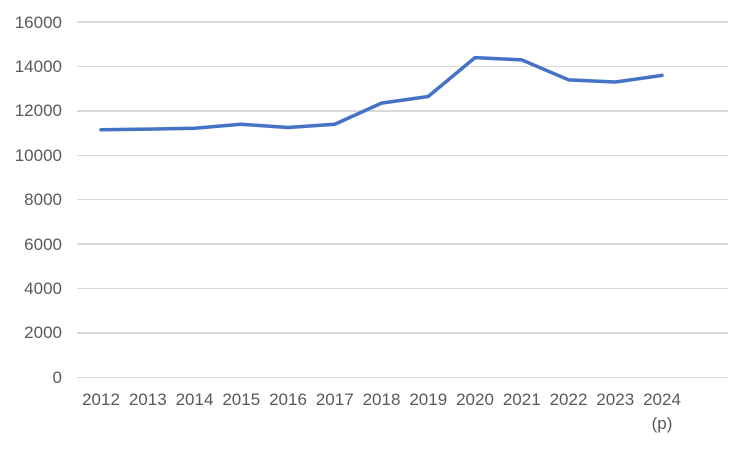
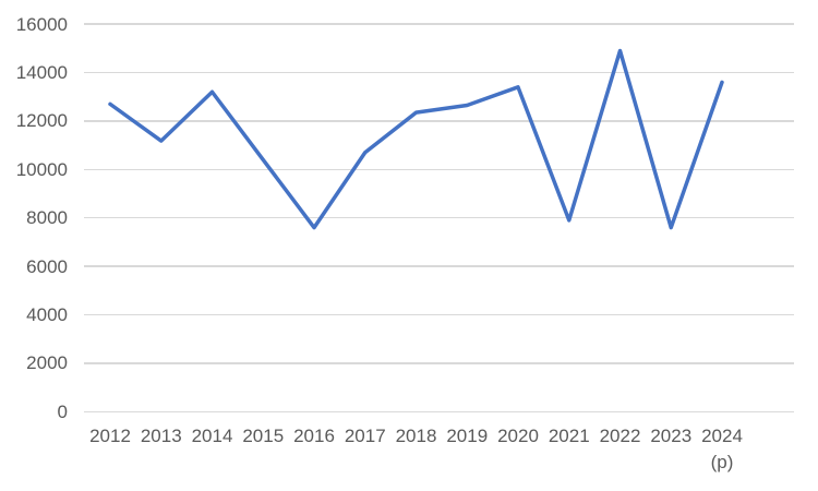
2012: 11200 -> 12700
2014: 11200 -> 13200
2015: 11400 -> 10400
2016: 11200 -> 7600
2017: 11400 -> 10700
2020: 14400 -> 13400
2021: 14300 -> 7900
2022: 13400 -> 14900
2023: 13300 -> 7600
